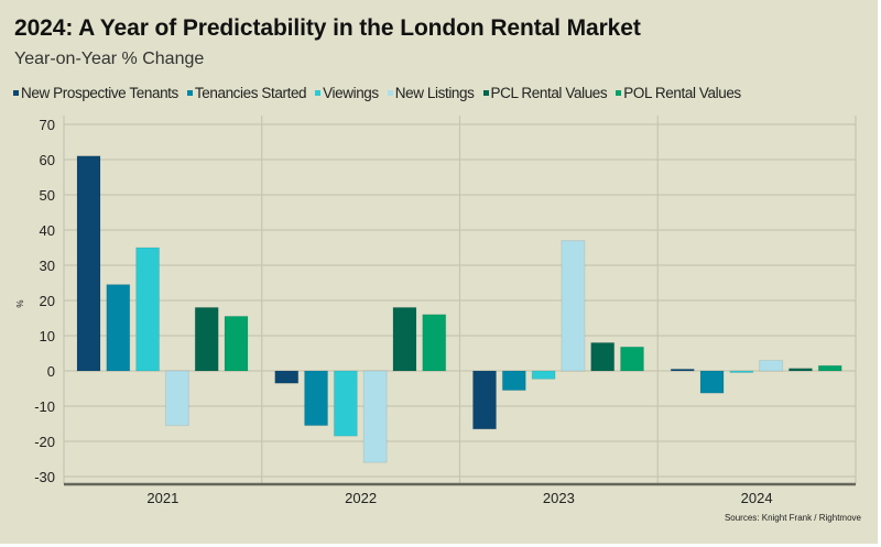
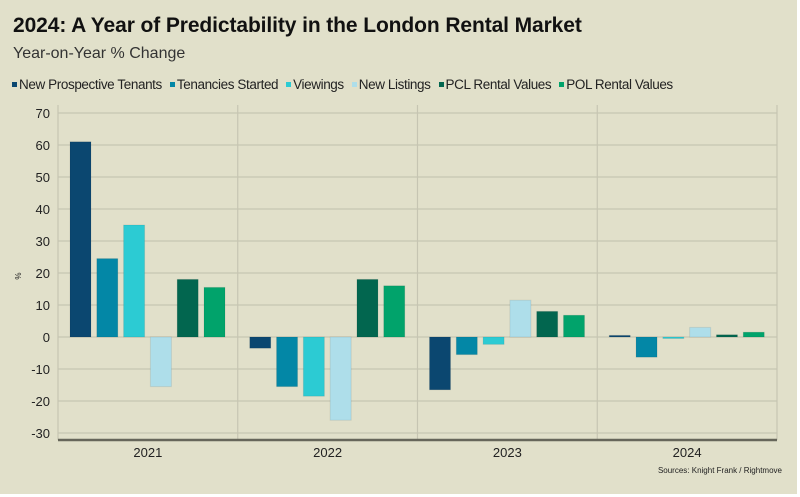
New Listings/2023: 37 -> 12
